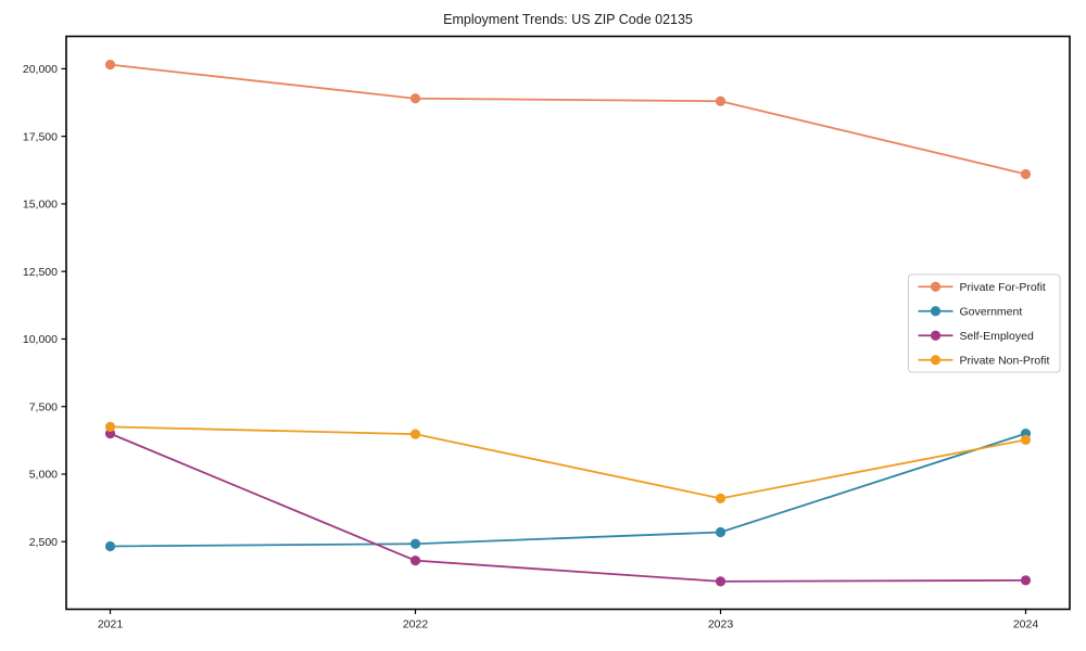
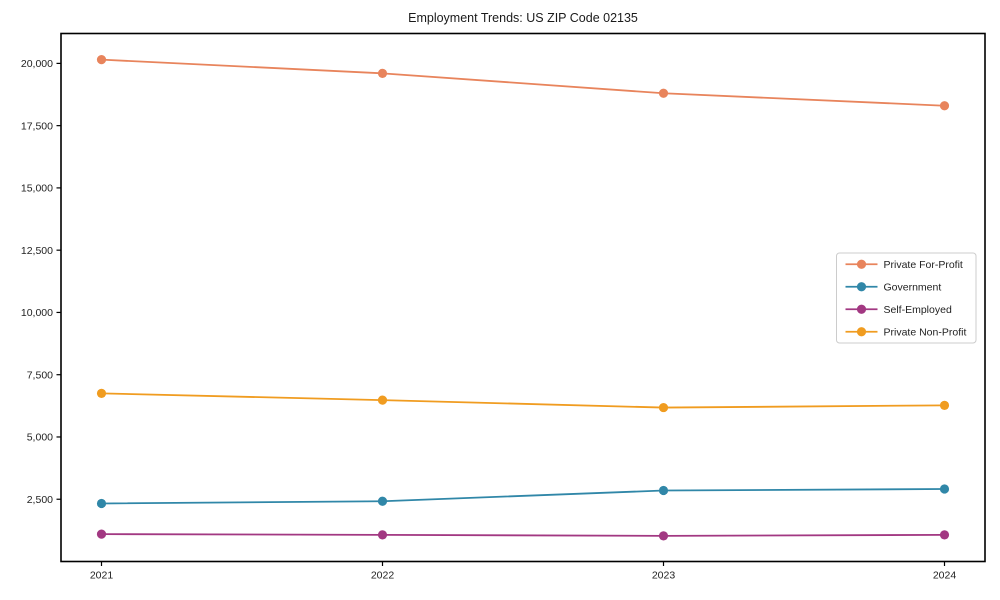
Self-Employed/2021: 6500 -> 1100
Private For-Profit/2022: 18900 -> 19600
Self-Employed/2022: 1800 -> 1100
Private Non-Profit/2023: 4100 -> 6200
Private For-Profit/2024: 16100 -> 18300
Government/2024: 6500 -> 2900
